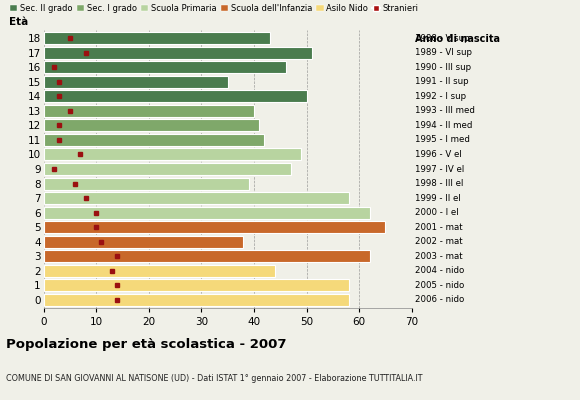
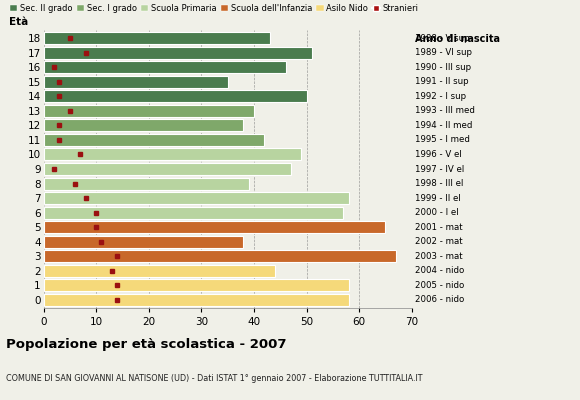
12: 41 -> 38
6: 62 -> 57
3: 62 -> 67
